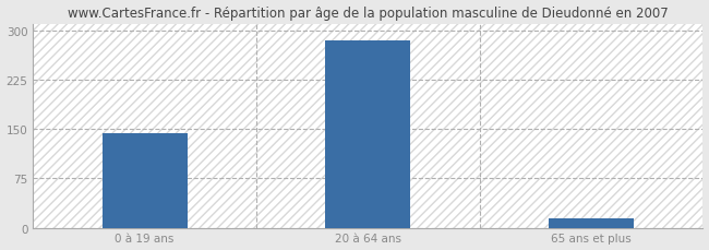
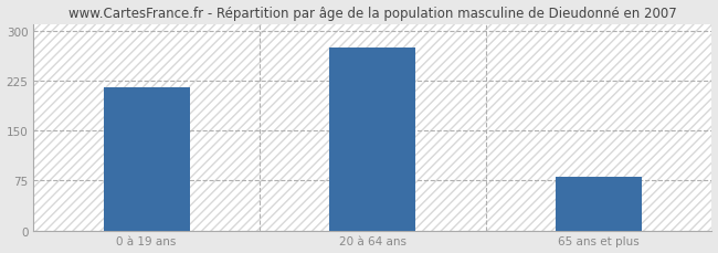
0 à 19 ans: 144 -> 214
20 à 64 ans: 285 -> 274
65 ans et plus: 15 -> 80
